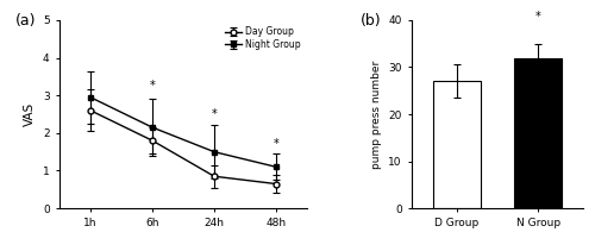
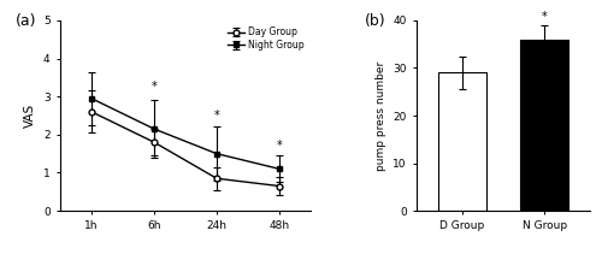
D Group: 27 -> 29
N Group: 32 -> 36
